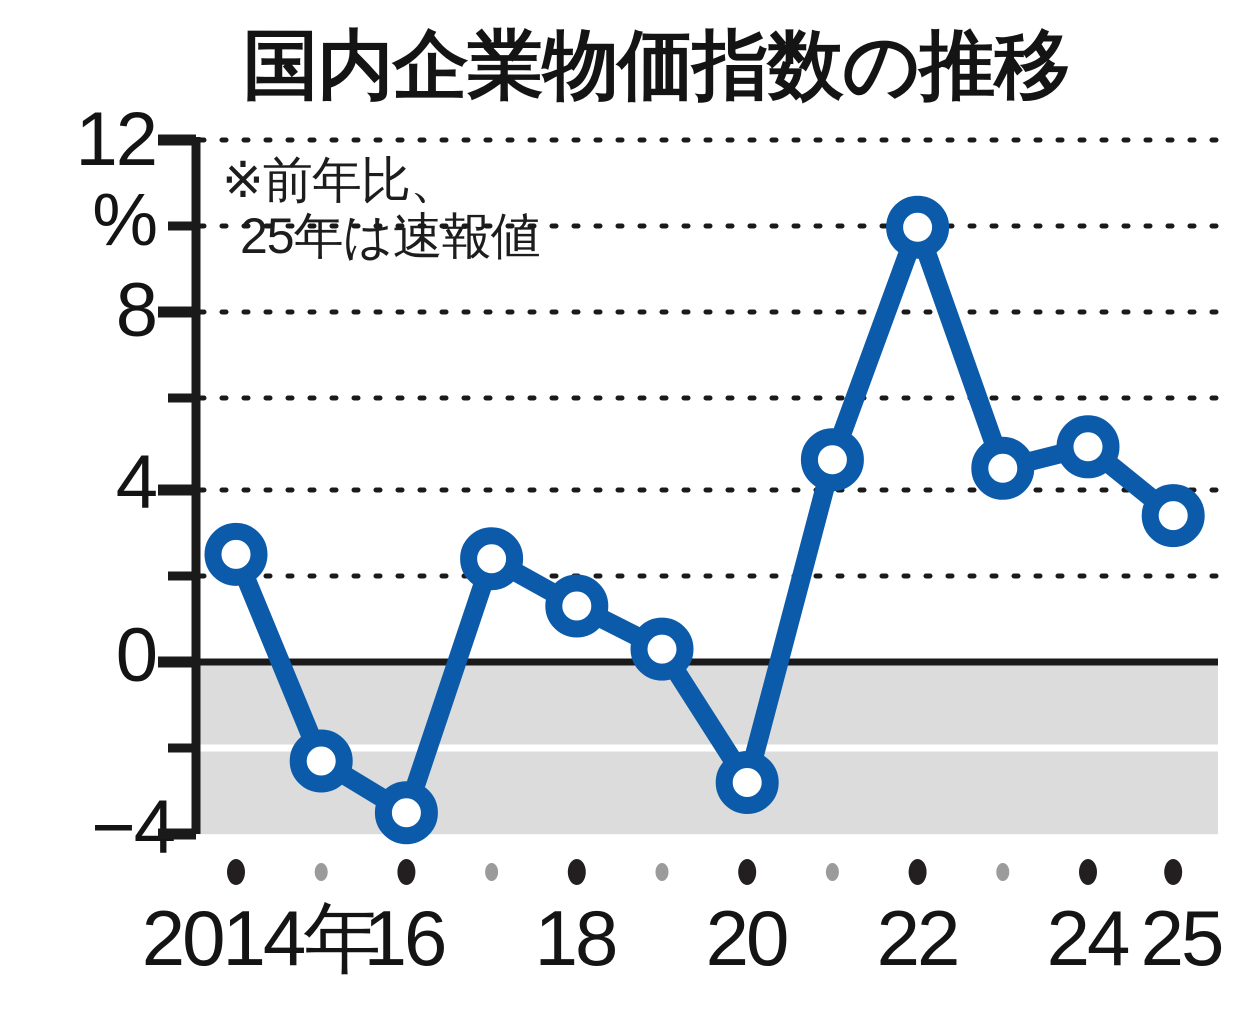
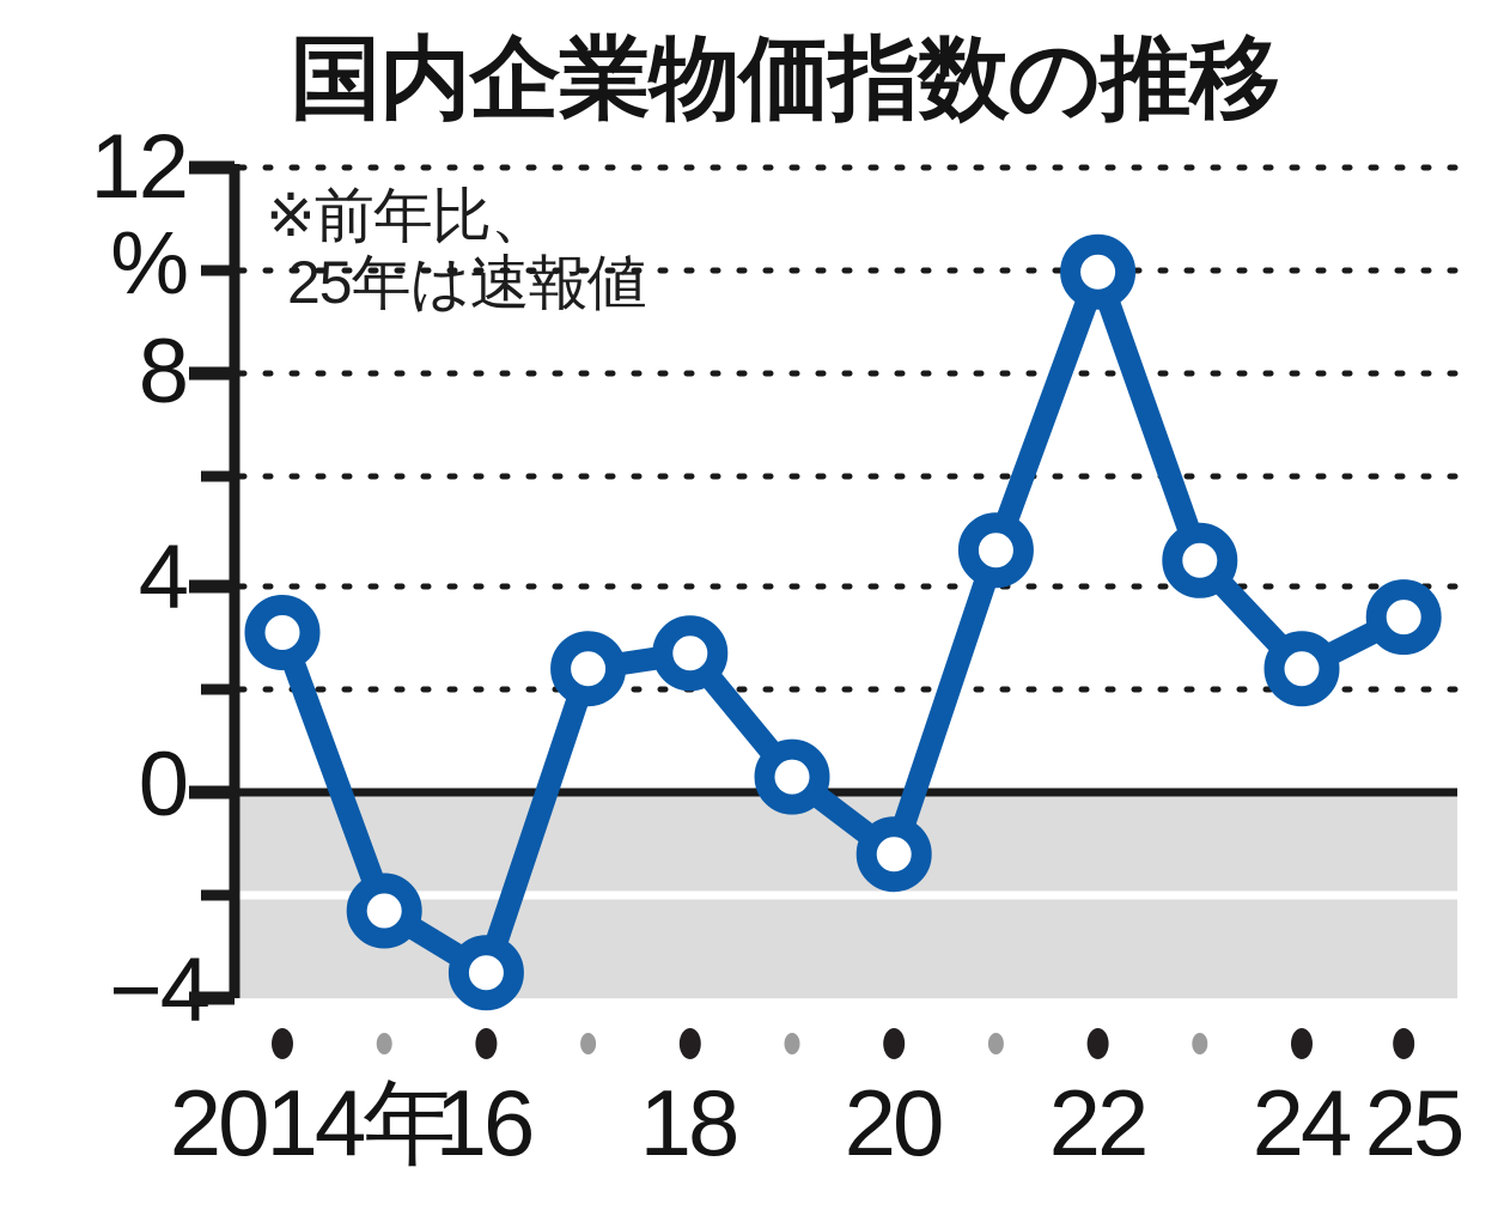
2014年: 2.5 -> 3.1
18: 1.3 -> 2.7
20: -2.8 -> -1.2
24: 5.0 -> 2.4
